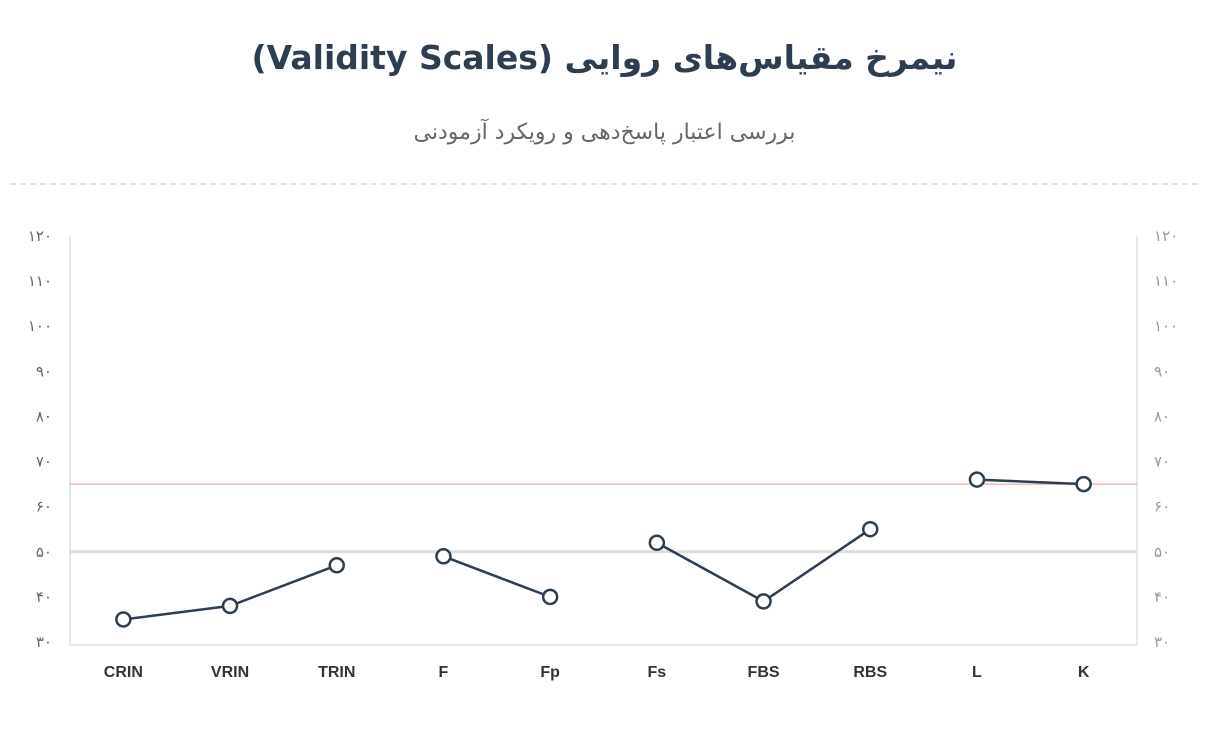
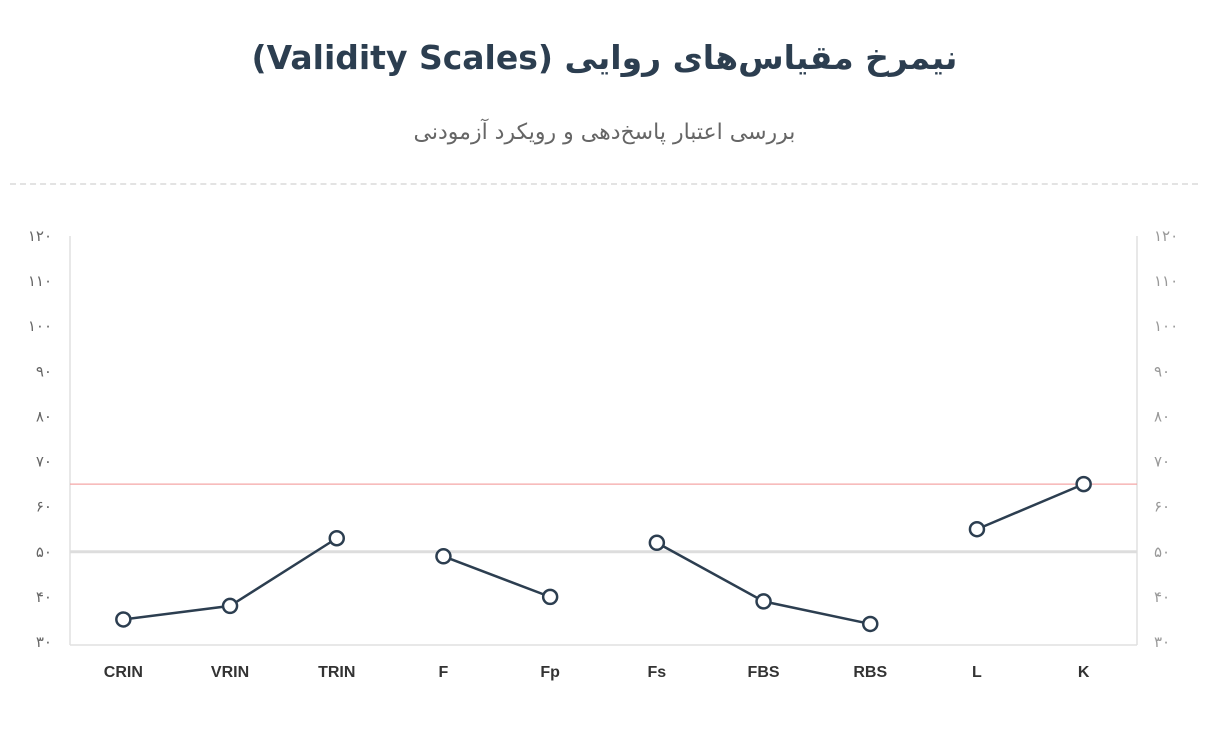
TRIN: 47 -> 53
RBS: 55 -> 34
L: 66 -> 55
